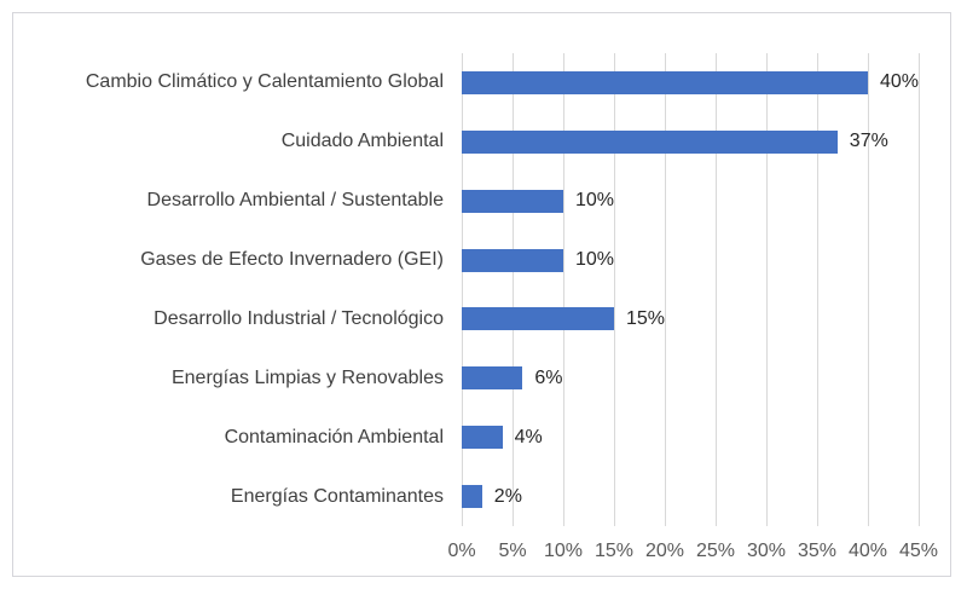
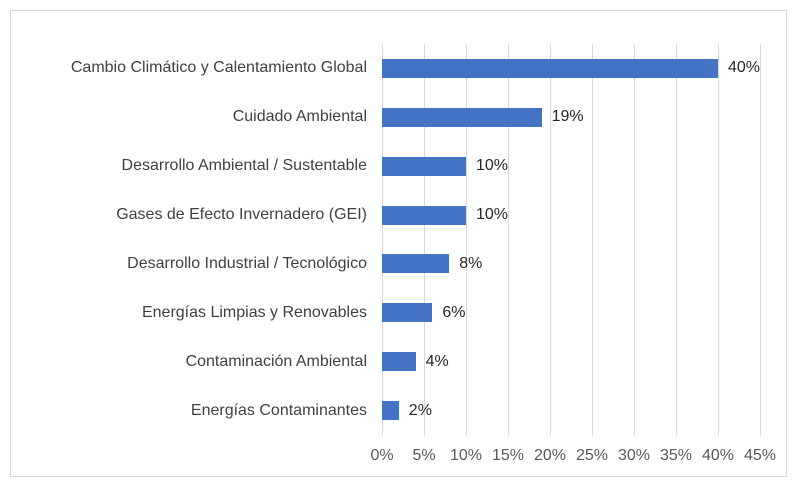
Cuidado Ambiental: 37% -> 19%
Desarrollo Industrial / Tecnológico: 15% -> 8%
